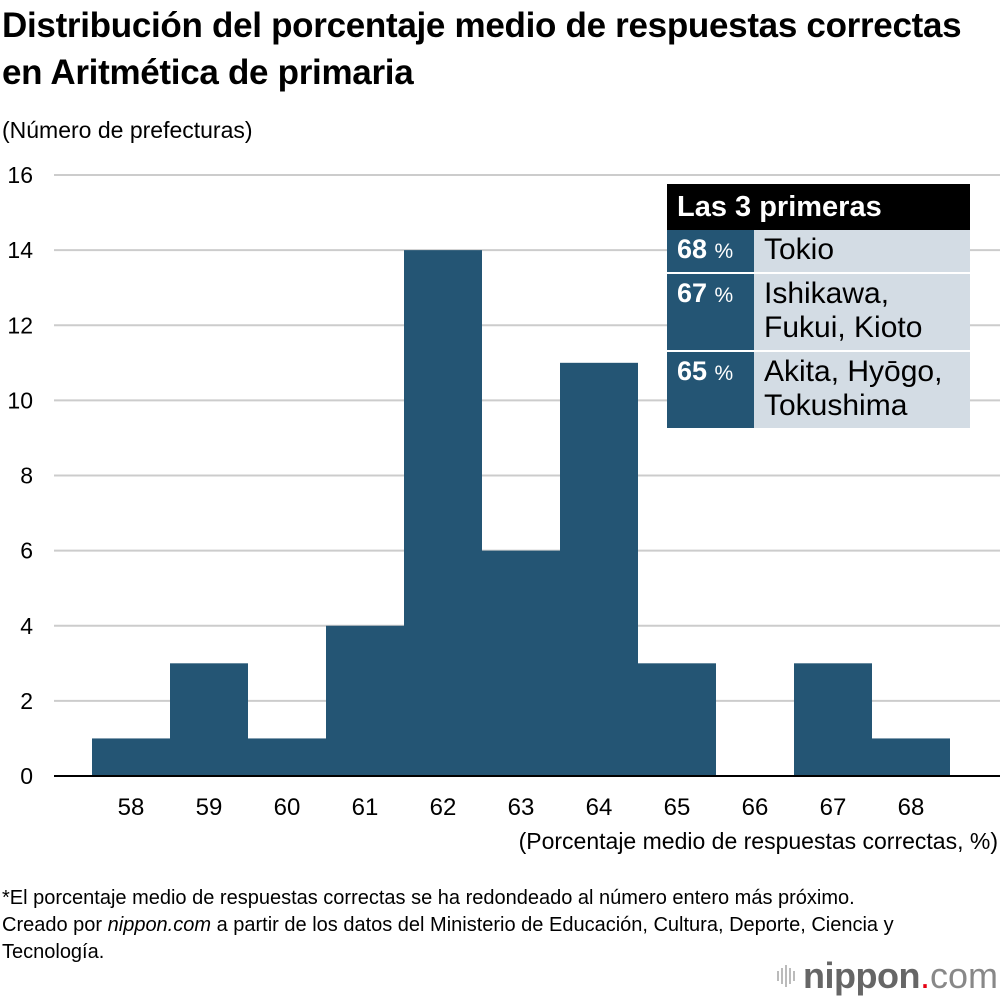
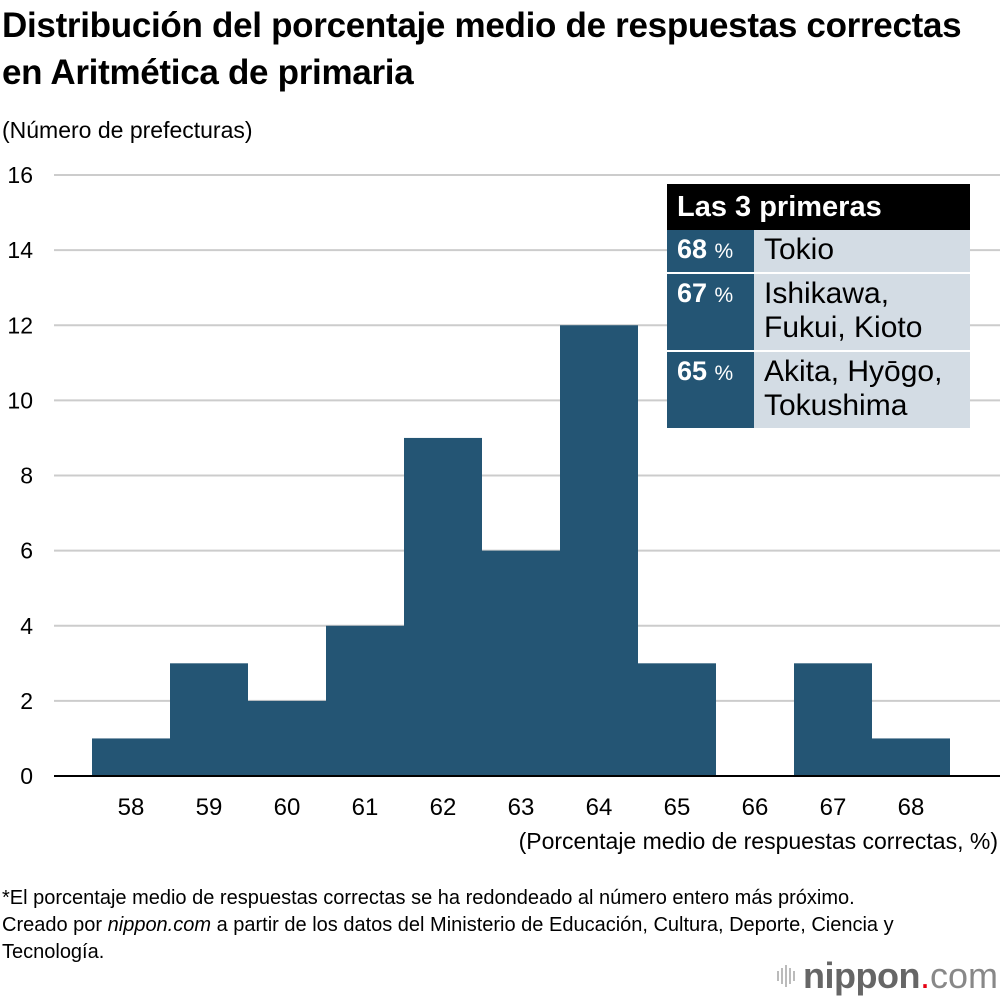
60: 1 -> 2
62: 14 -> 9
64: 11 -> 12
